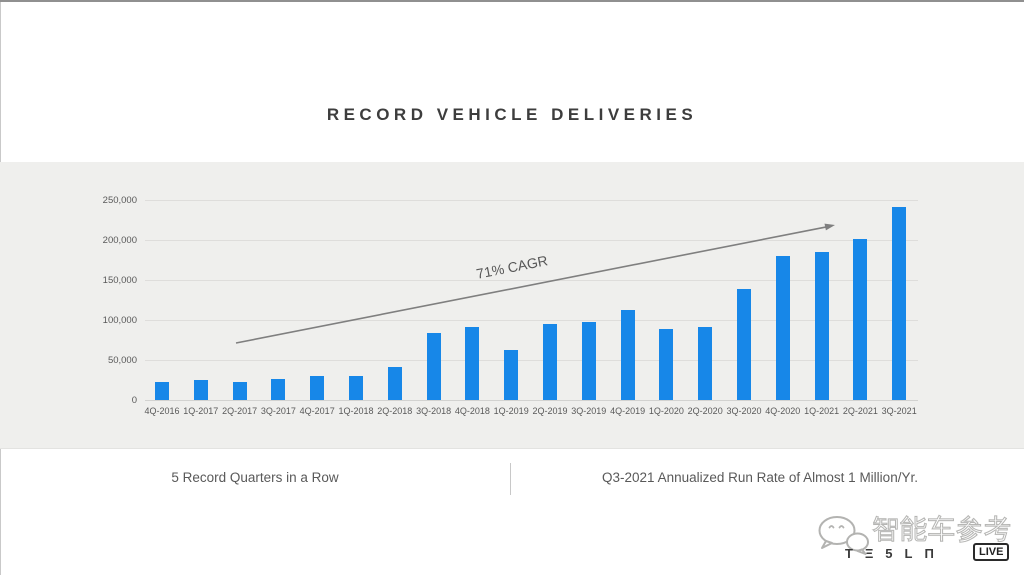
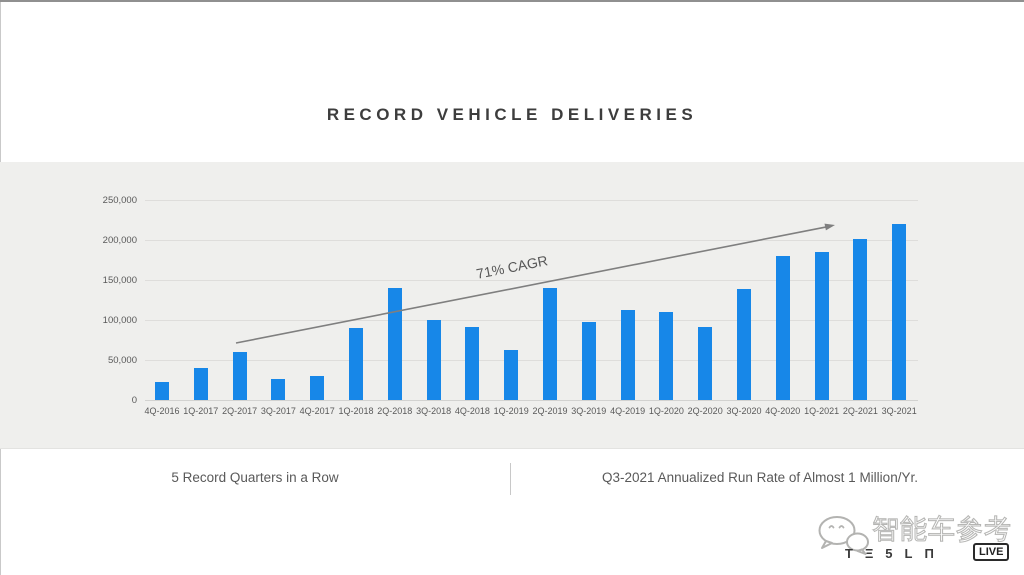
1Q-2017: 20000 -> 40000
2Q-2017: 20000 -> 60000
1Q-2018: 30000 -> 90000
2Q-2018: 40000 -> 140000
3Q-2018: 80000 -> 100000
2Q-2019: 100000 -> 140000
1Q-2020: 90000 -> 110000
3Q-2021: 240000 -> 220000
